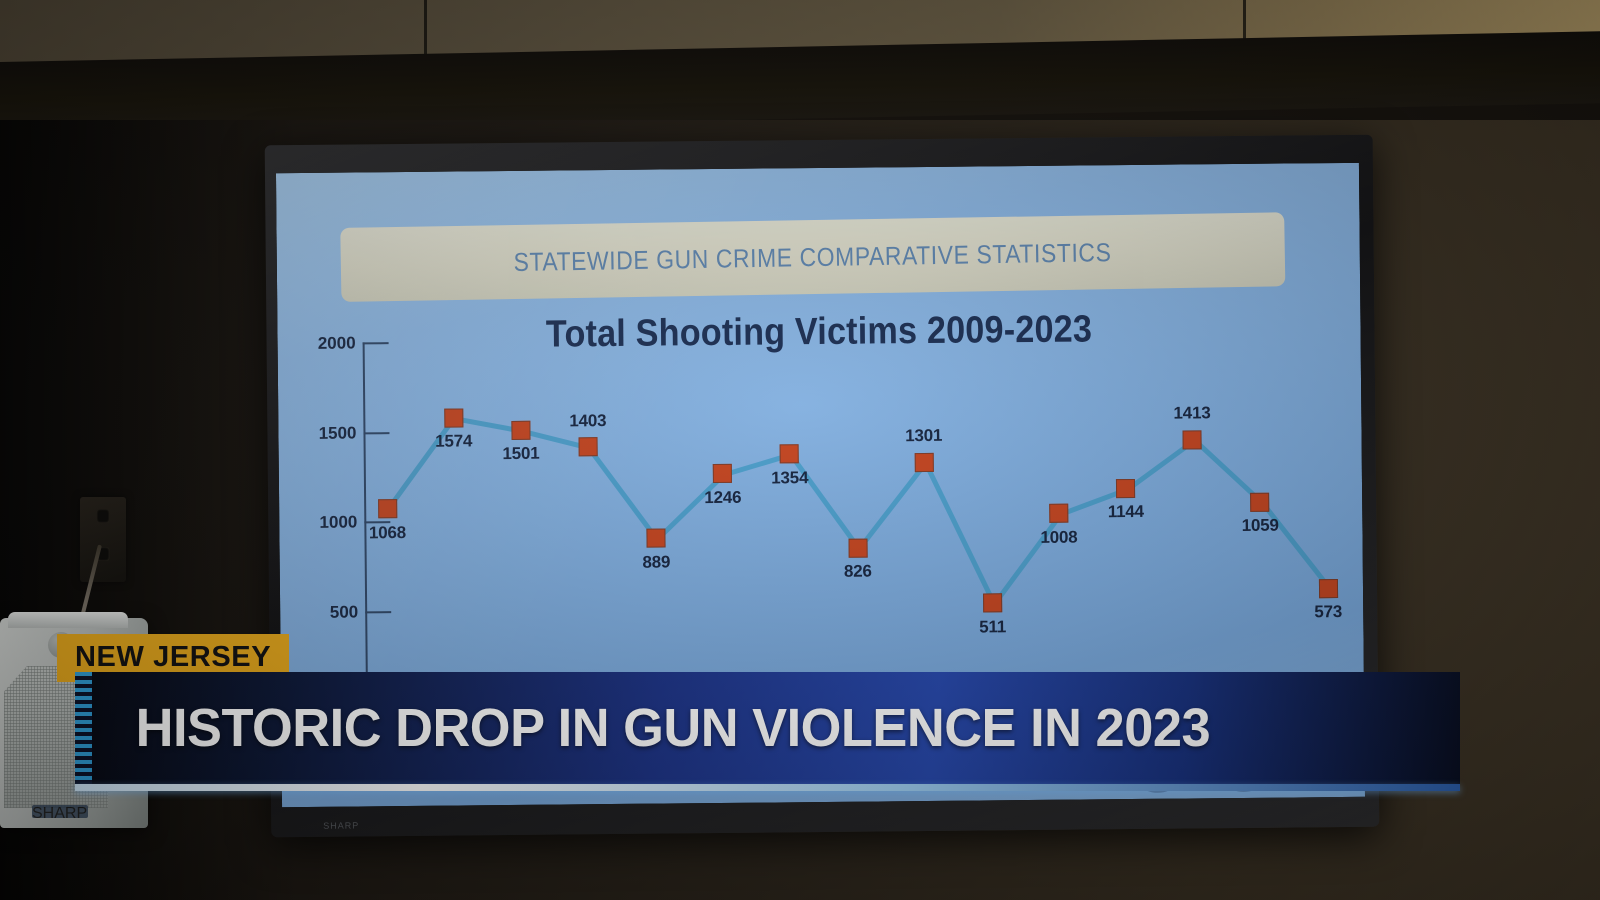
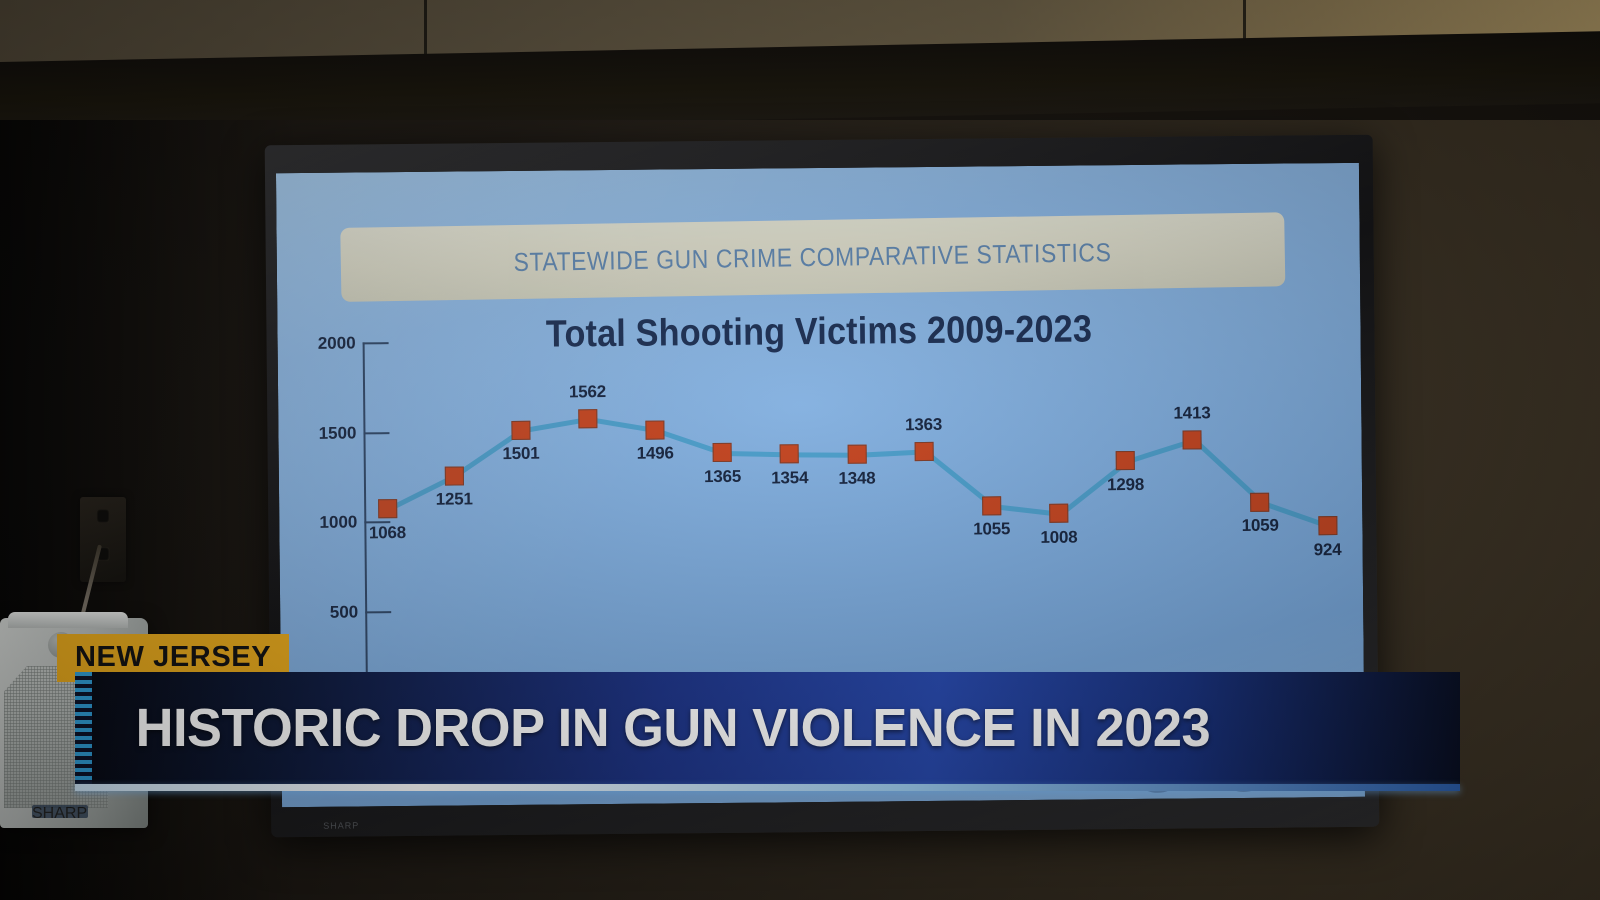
2010: 1574 -> 1251
2012: 1403 -> 1562
2013: 889 -> 1496
2014: 1246 -> 1365
2016: 826 -> 1348
2017: 1301 -> 1363
2018: 511 -> 1055
2020: 1144 -> 1298
2023: 573 -> 924
